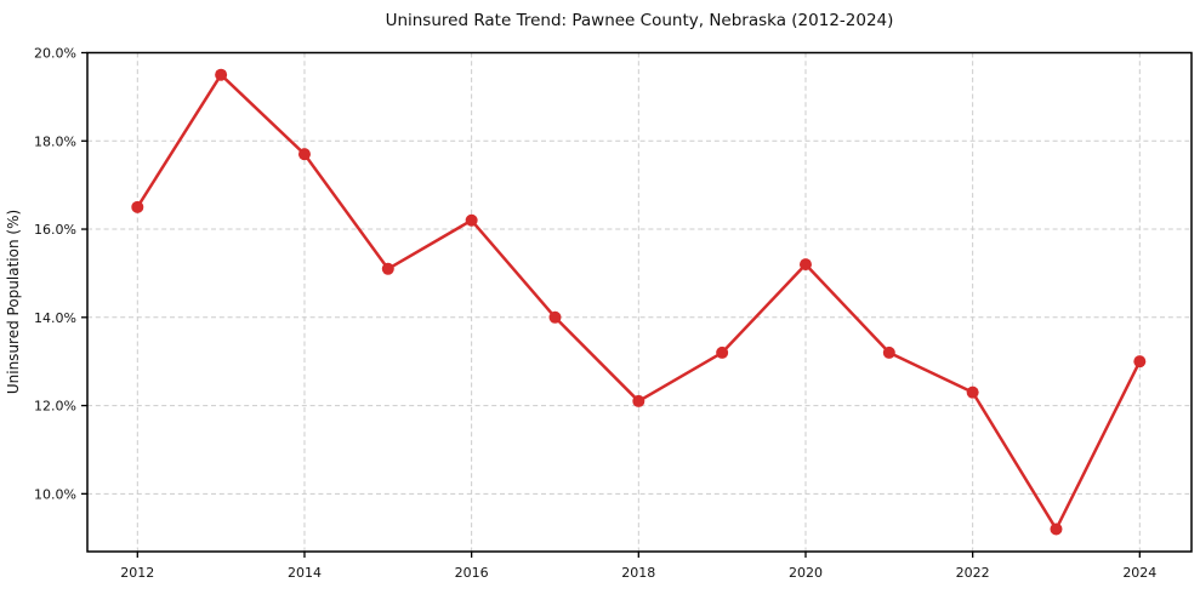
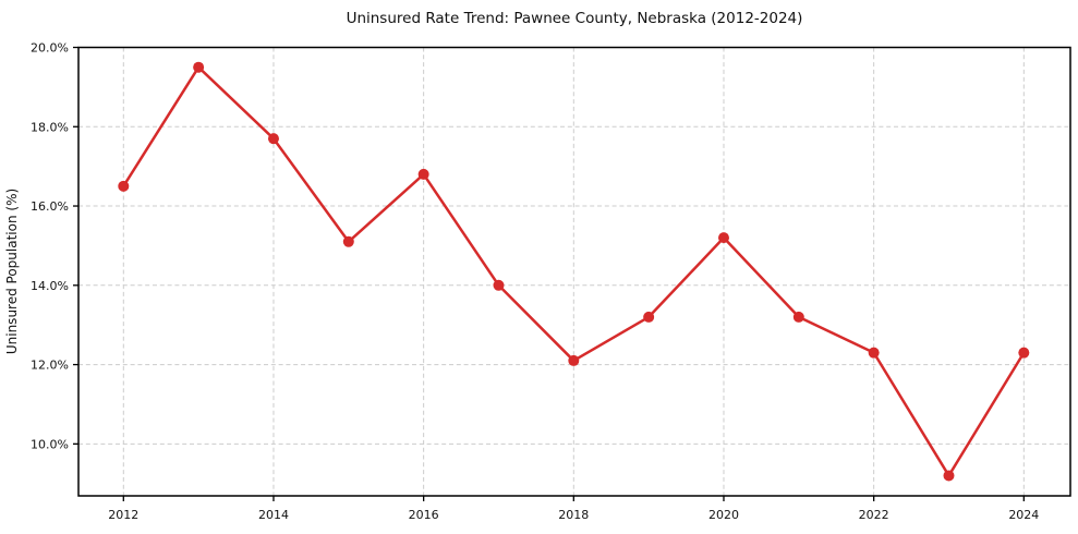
2016: 16.2% -> 16.8%
2024: 13.0% -> 12.3%
